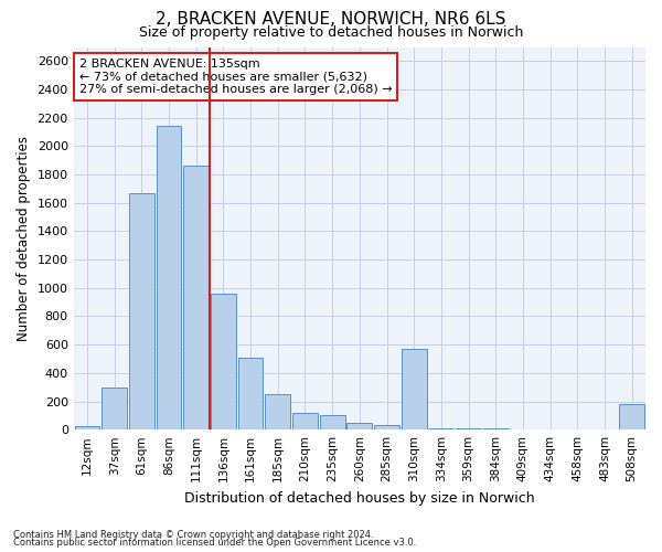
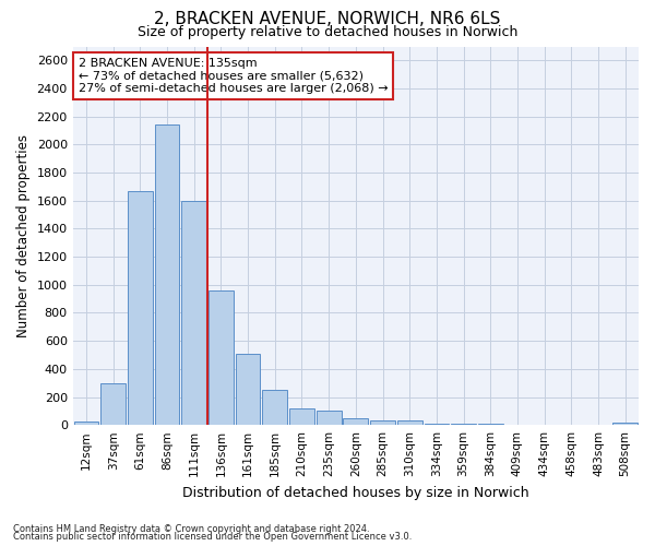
111sqm: 1860 -> 1600
310sqm: 570 -> 30
508sqm: 180 -> 20
